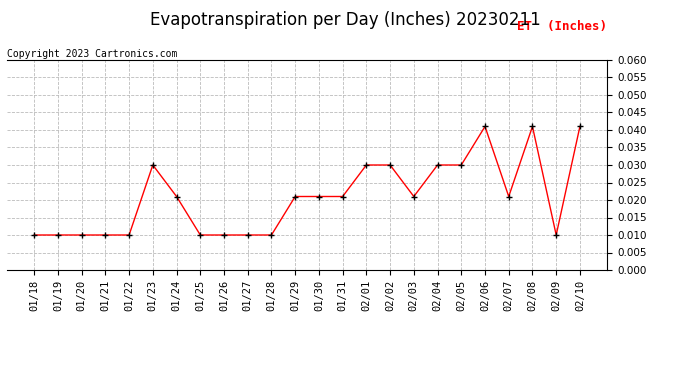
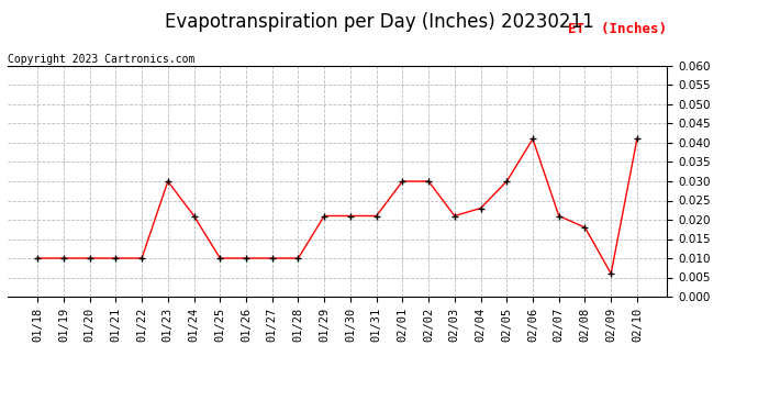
02/04: 0.030 -> 0.023
02/08: 0.041 -> 0.018
02/09: 0.010 -> 0.006
